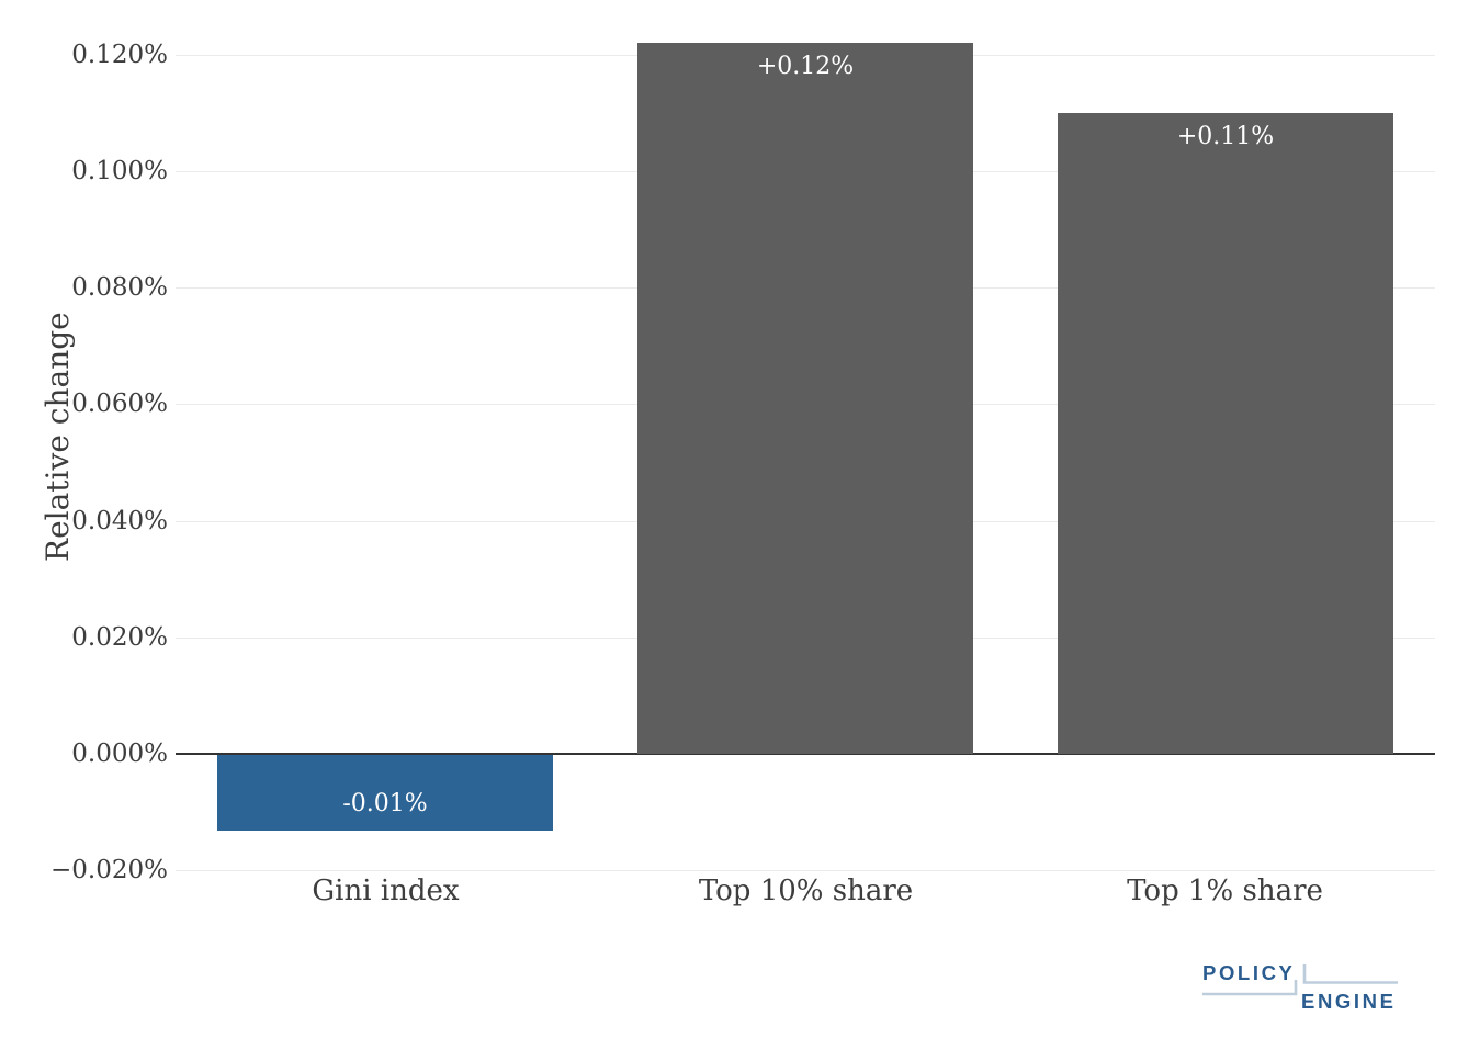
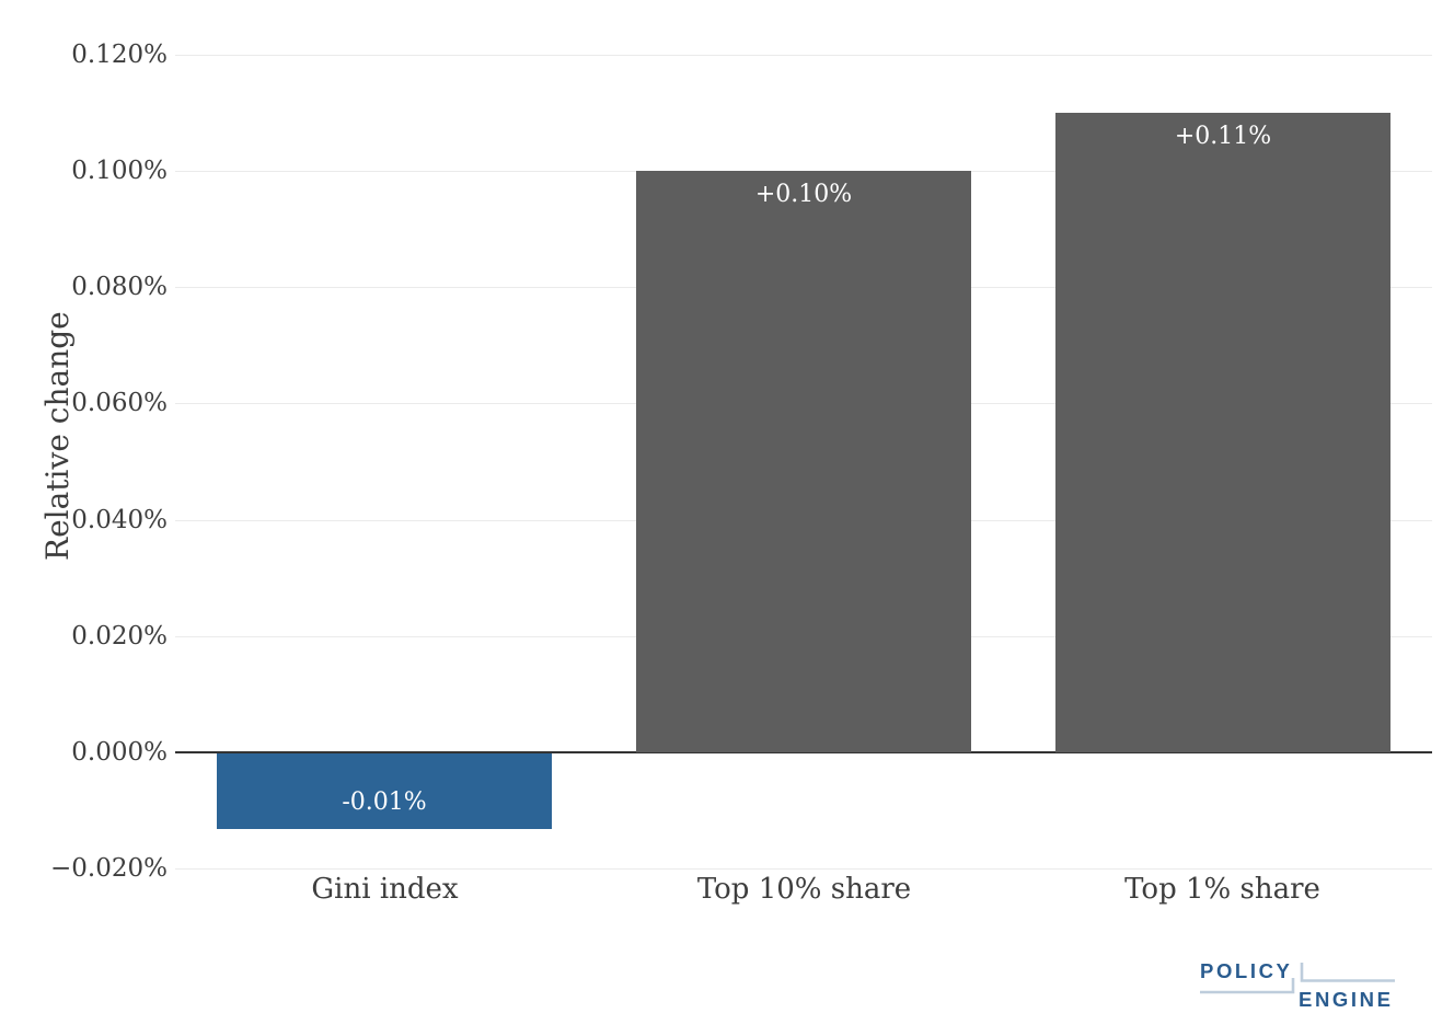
Top 10% share: +0.12% -> +0.10%
